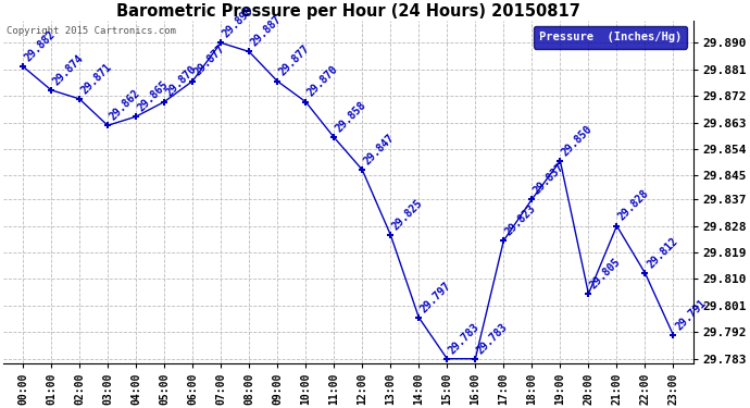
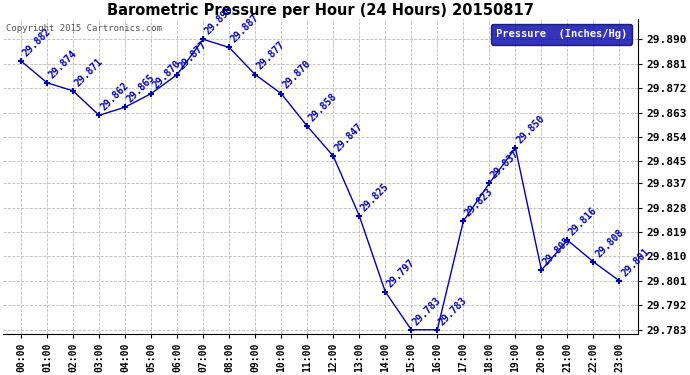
21:00: 29.828 -> 29.816
22:00: 29.812 -> 29.808
23:00: 29.791 -> 29.801
